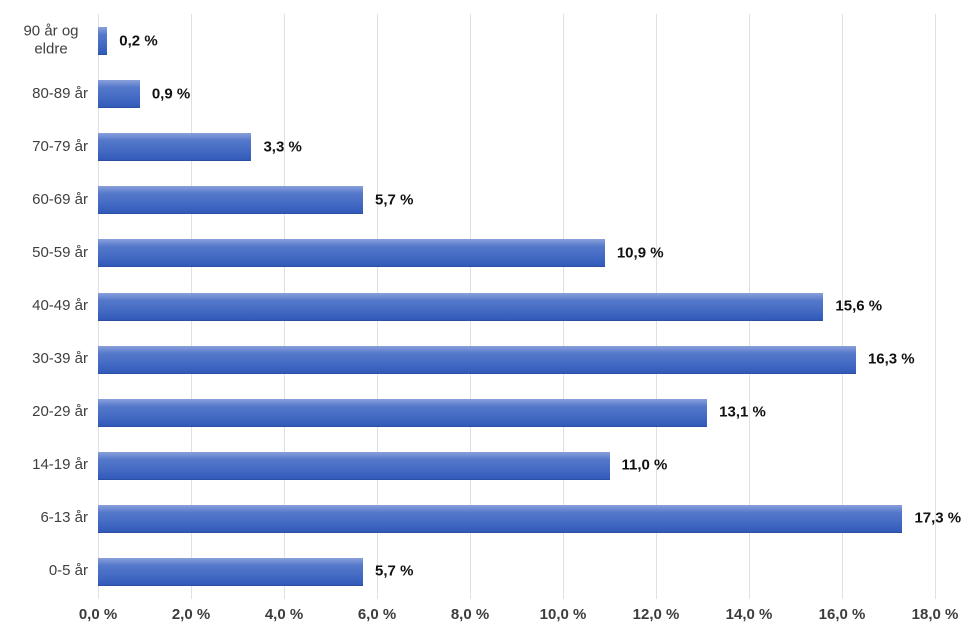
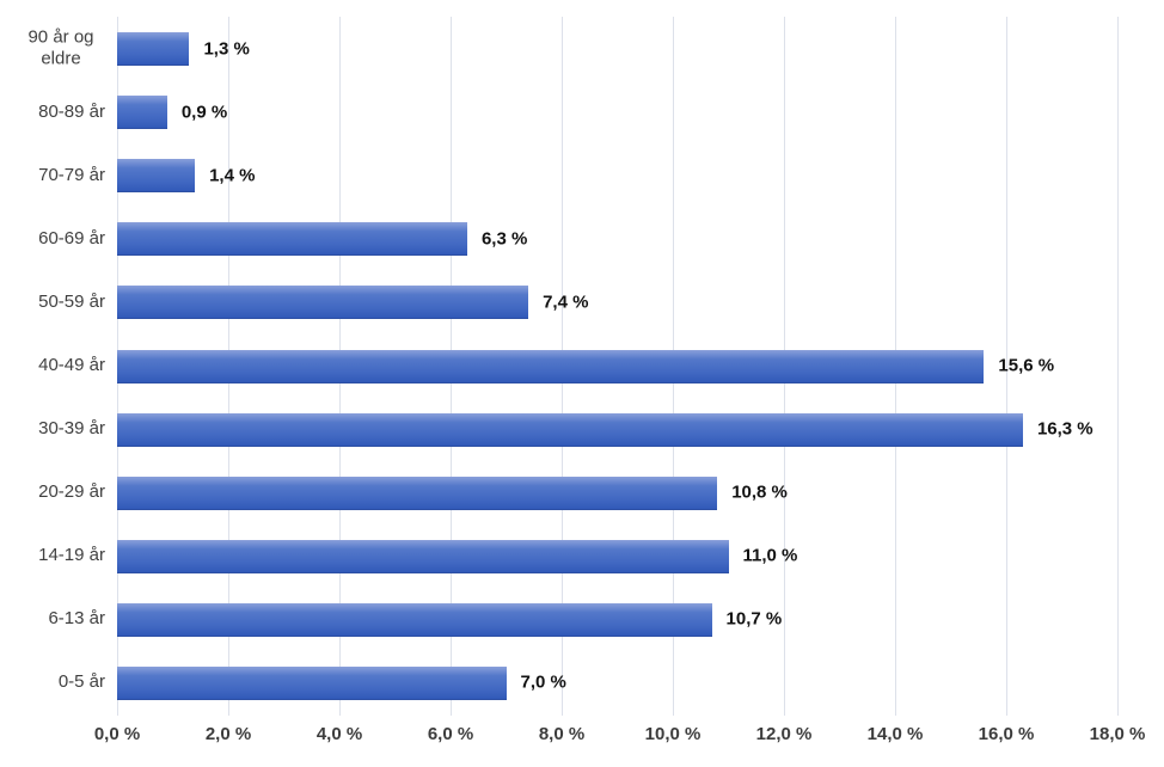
90 år og eldre: 0,2 -> 1,3
70-79 år: 3,3 -> 1,4
60-69 år: 5,7 -> 6,3
50-59 år: 10,9 -> 7,4
20-29 år: 13,1 -> 10,8
6-13 år: 17,3 -> 10,7
0-5 år: 5,7 -> 7,0
